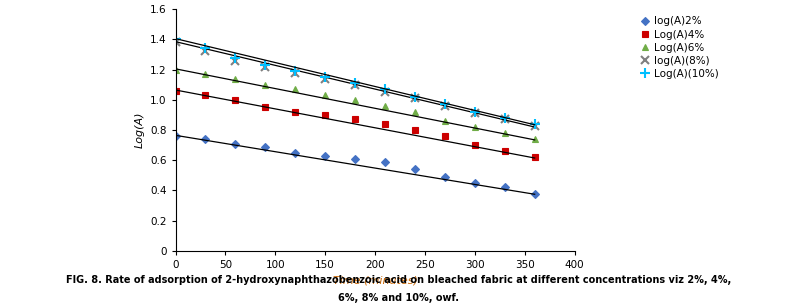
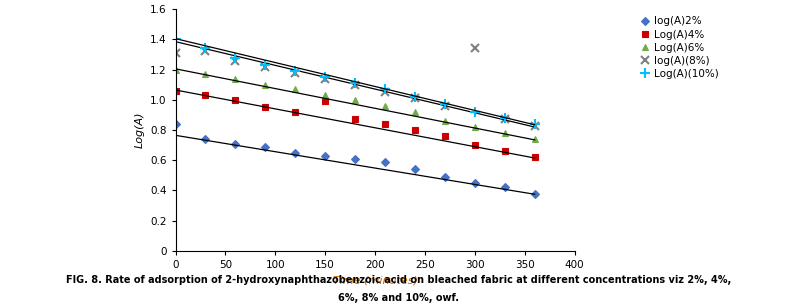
log(A)2%/0: 0.76 -> 0.84
log(A)(8%)/0: 1.38 -> 1.31
Log(A)4%/150: 0.90 -> 0.99
log(A)(8%)/300: 0.91 -> 1.34
